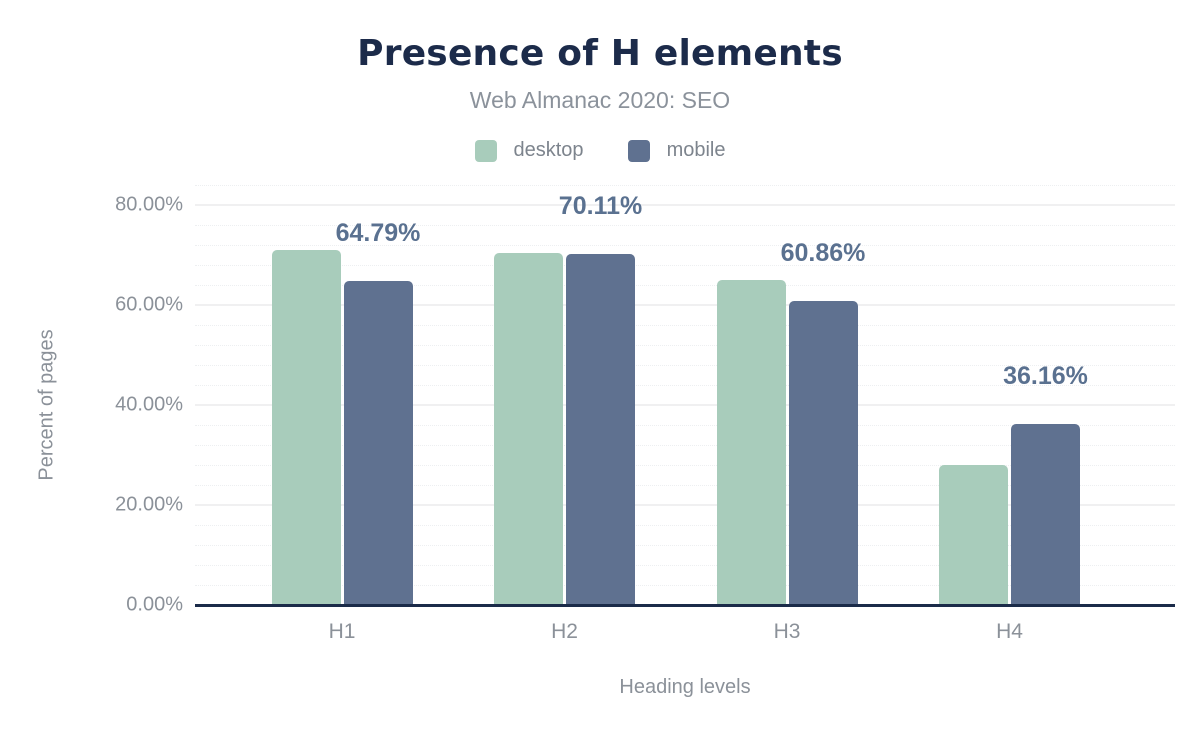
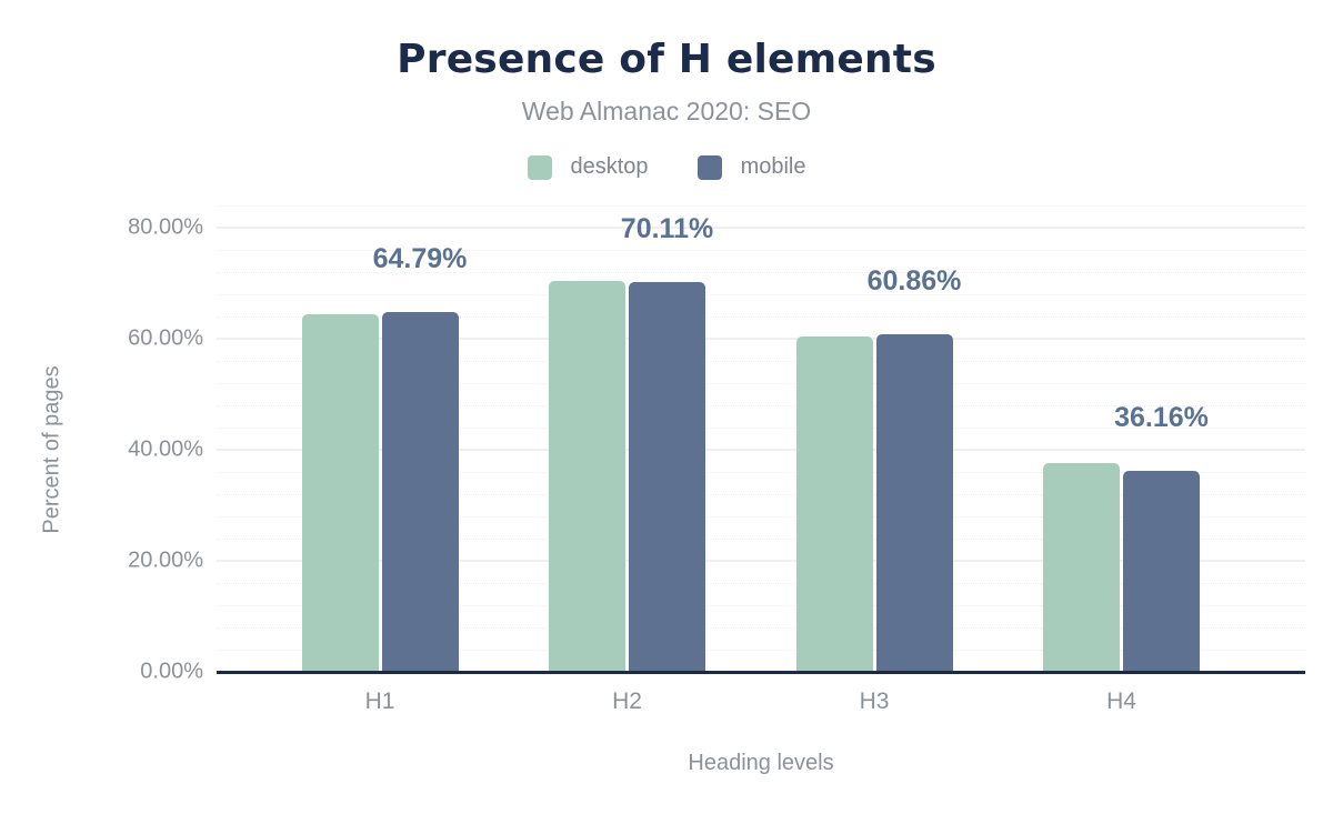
desktop/H1: 71% -> 64%
desktop/H3: 65% -> 60%
desktop/H4: 28% -> 38%
